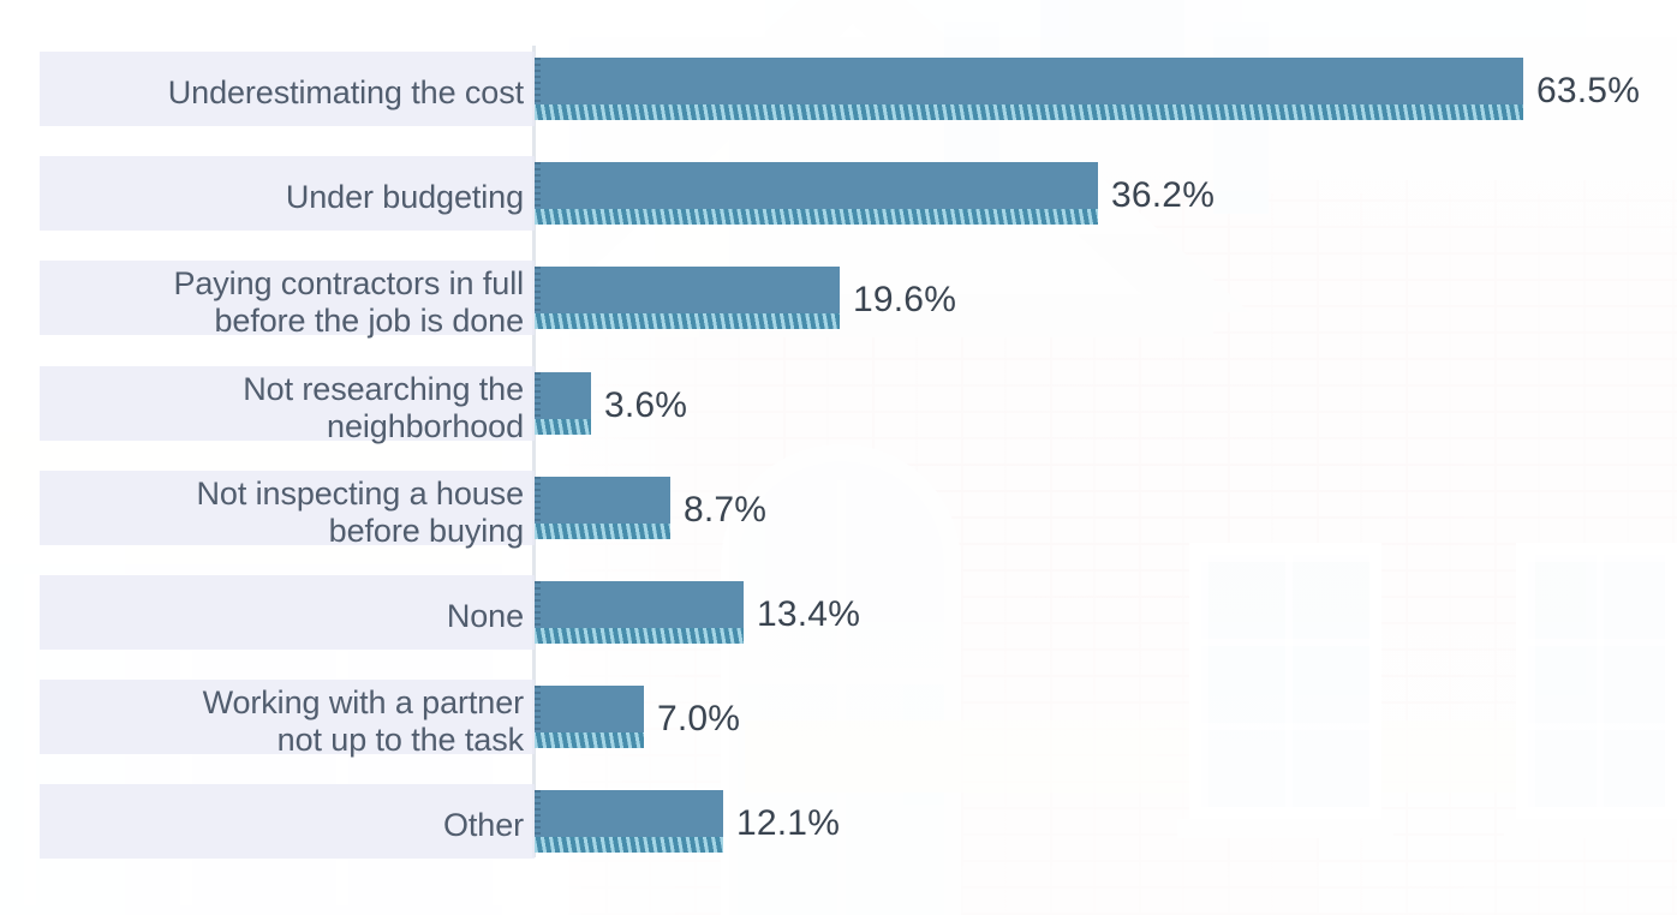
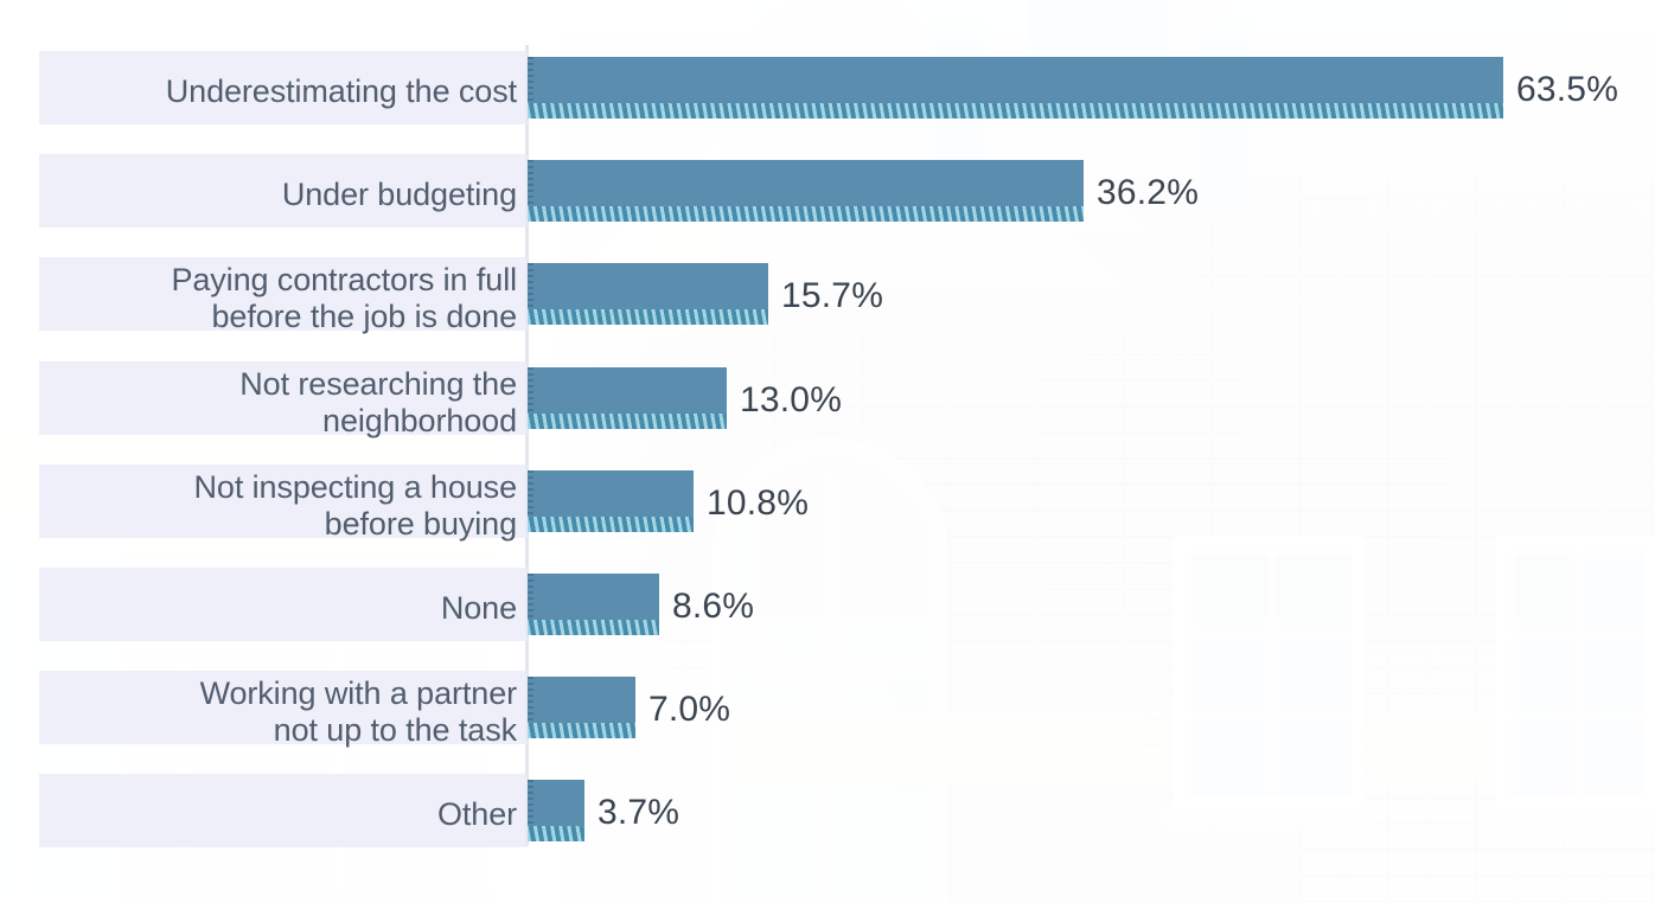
Paying contractors in full before the job is done: 19.6% -> 15.7%
Not researching the neighborhood: 3.6% -> 13.0%
Not inspecting a house before buying: 8.7% -> 10.8%
None: 13.4% -> 8.6%
Other: 12.1% -> 3.7%
